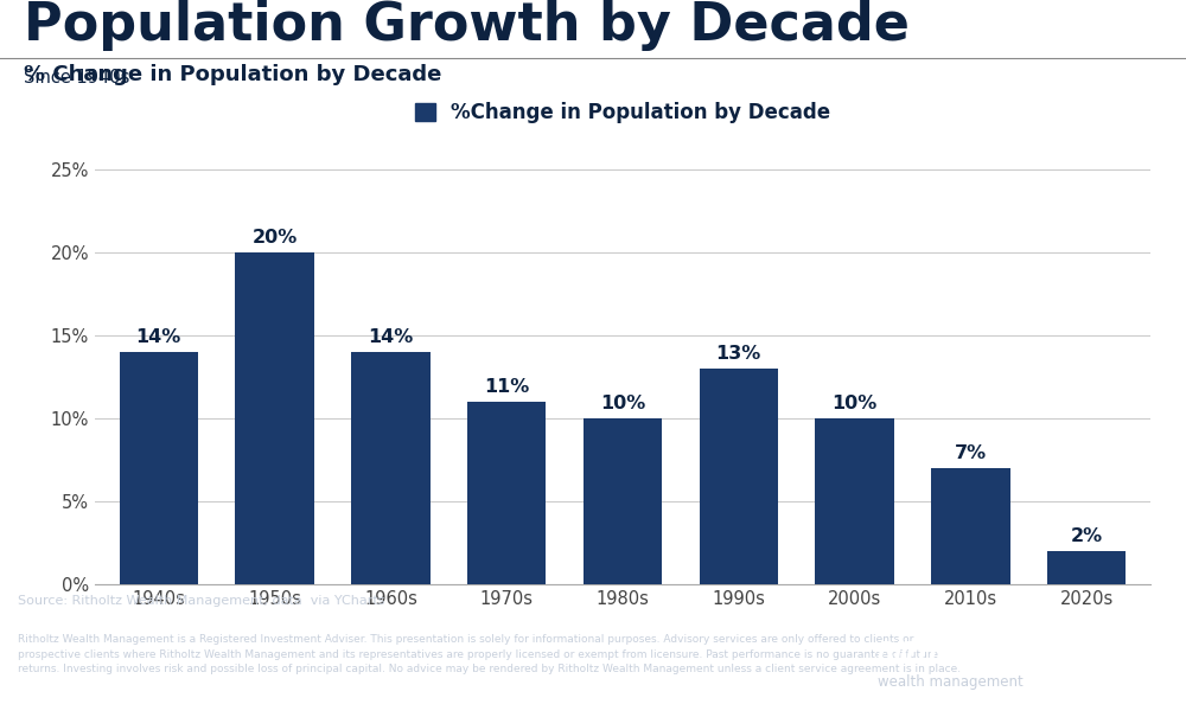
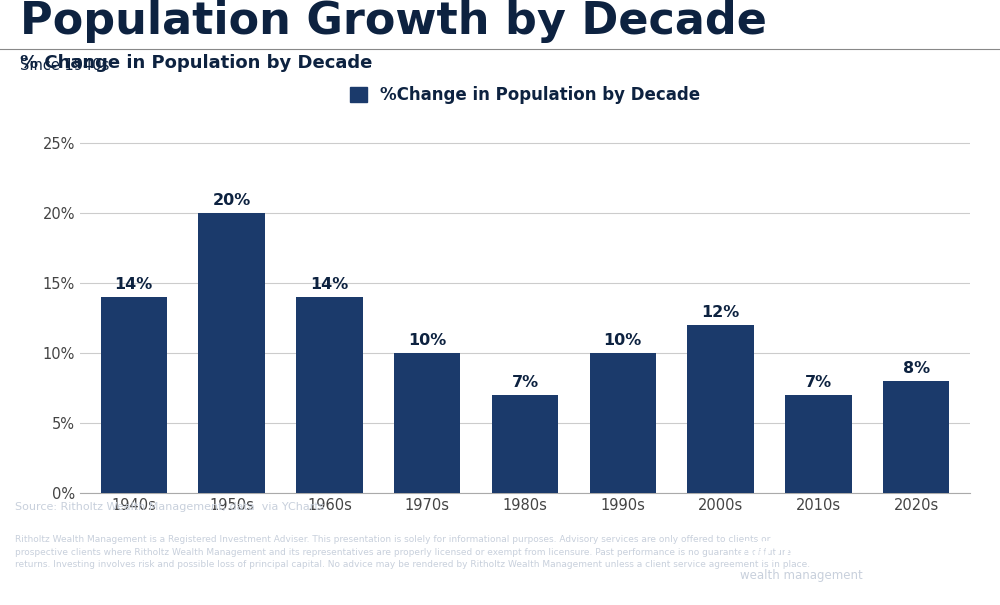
1970s: 11% -> 10%
1980s: 10% -> 7%
1990s: 13% -> 10%
2000s: 10% -> 12%
2020s: 2% -> 8%
